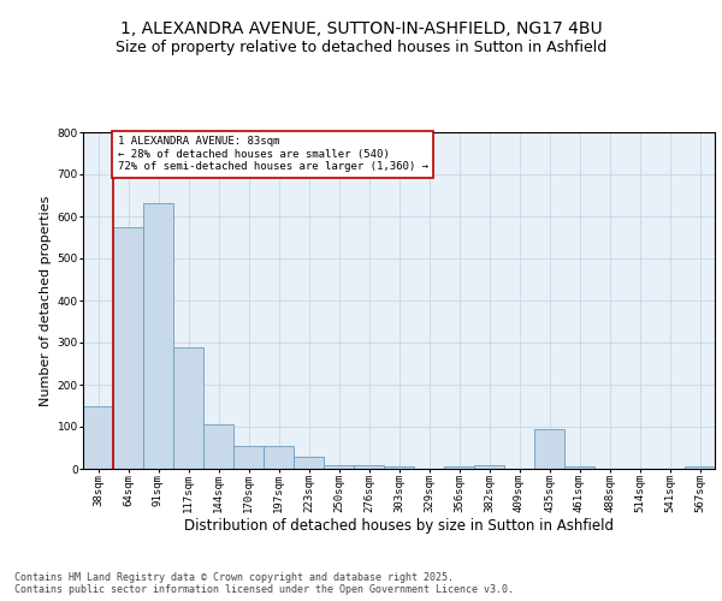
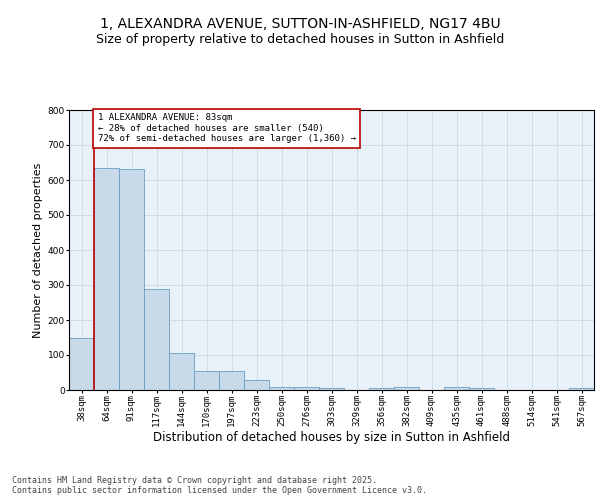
64sqm: 575 -> 635
435sqm: 95 -> 10
